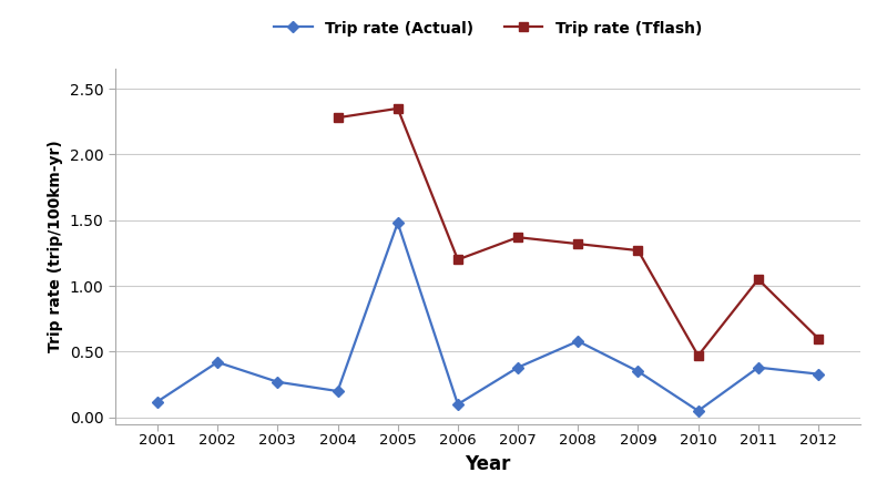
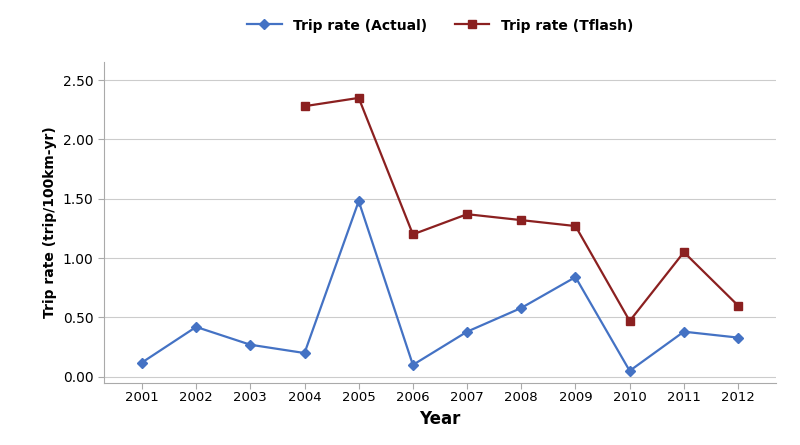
Trip rate (Actual)/2009: 0.35 -> 0.84
